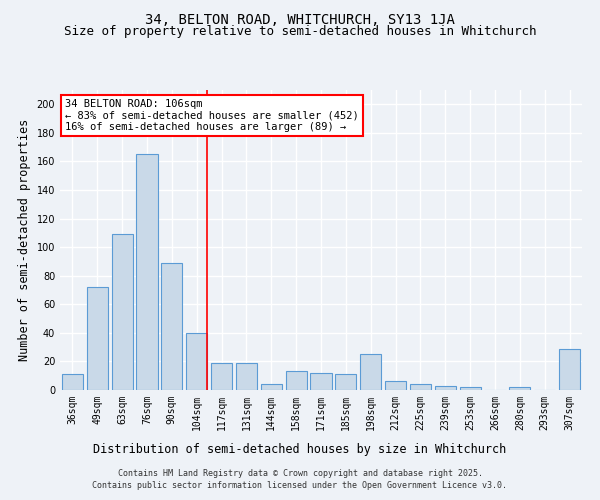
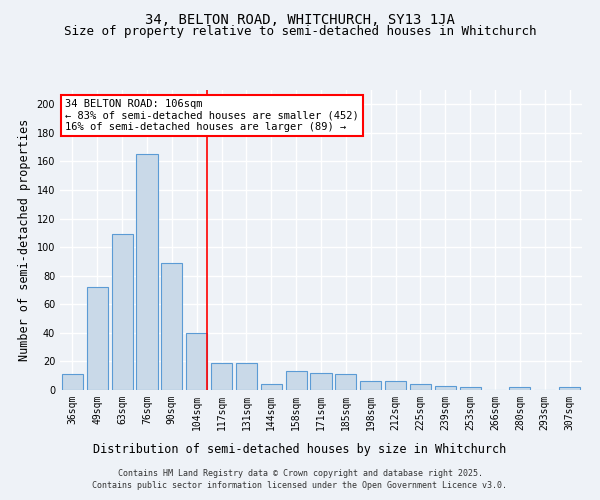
198sqm: 25 -> 6
307sqm: 29 -> 2
